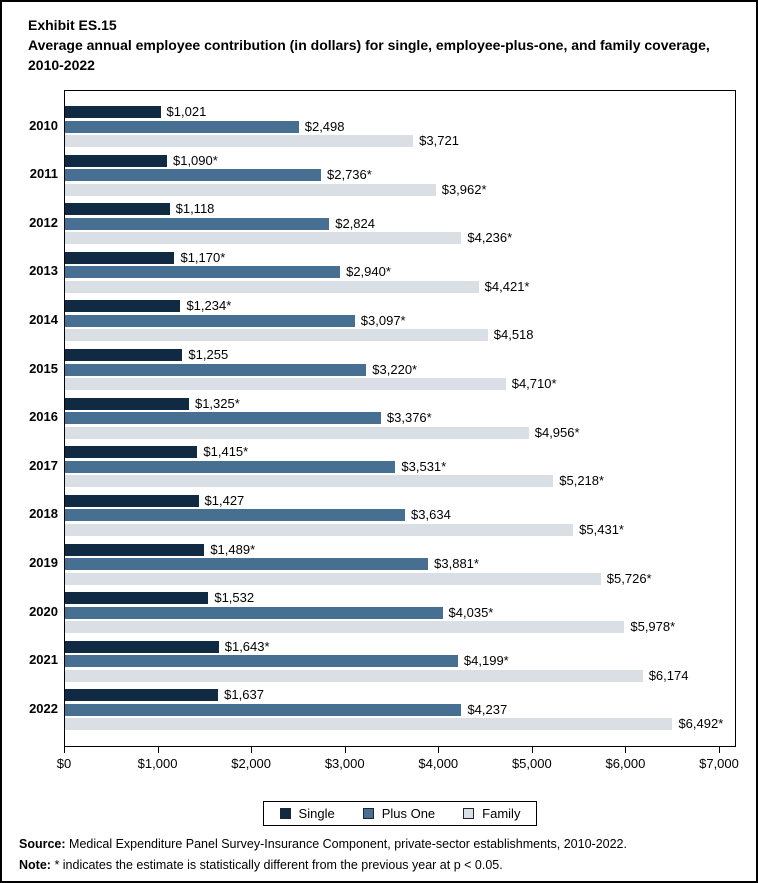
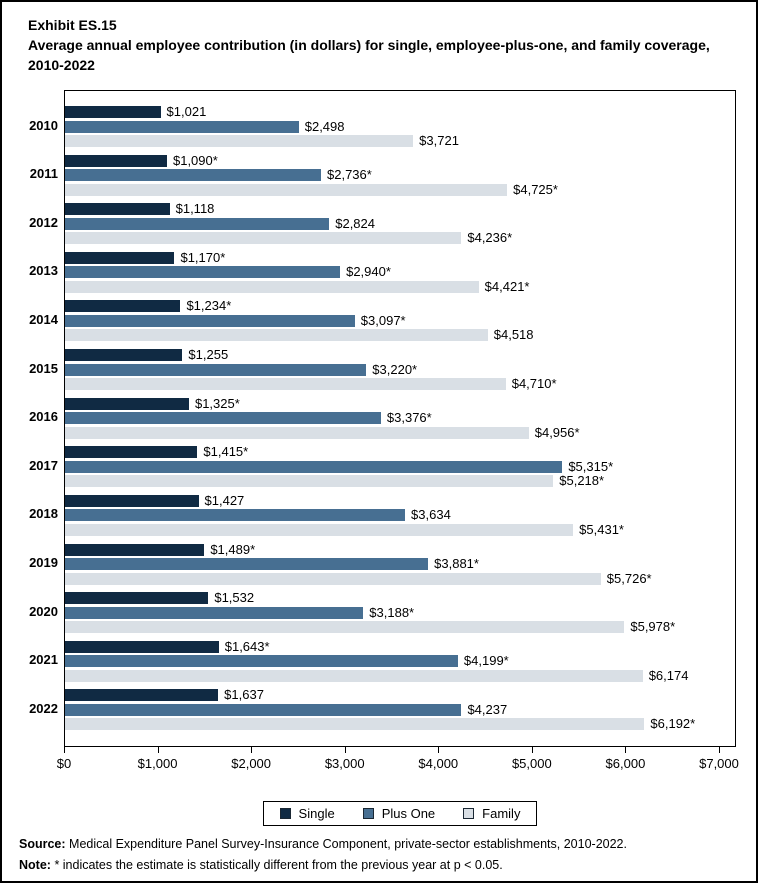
Family/2011: 3,962 -> 4,725
Plus One/2017: 3,531 -> 5,315
Plus One/2020: 4,035 -> 3,188
Family/2022: 6,492 -> 6,192
